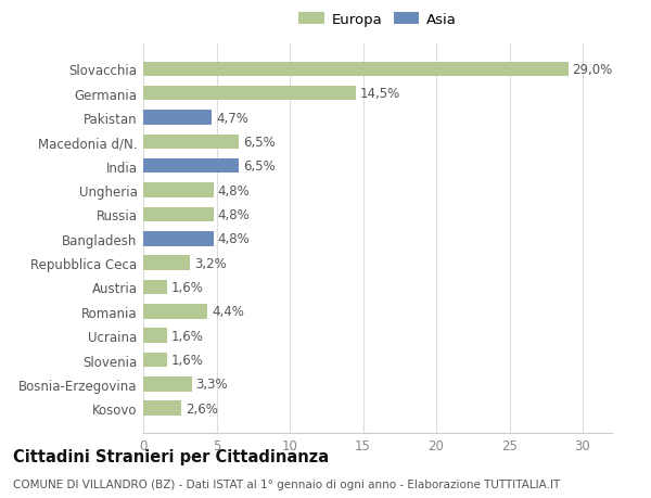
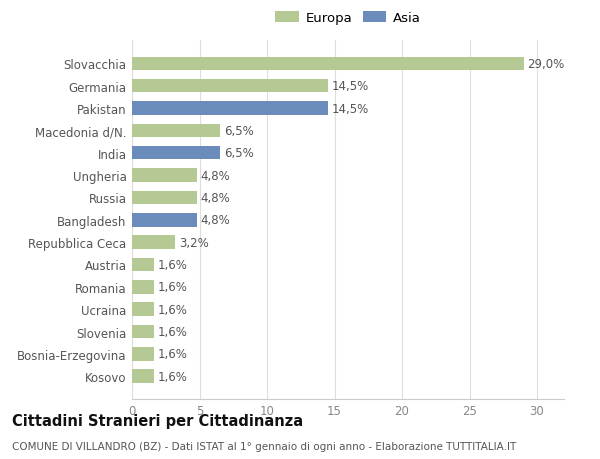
Pakistan: 4,7% -> 14,5%
Romania: 4,4% -> 1,6%
Bosnia-Erzegovina: 3,3% -> 1,6%
Kosovo: 2,6% -> 1,6%
